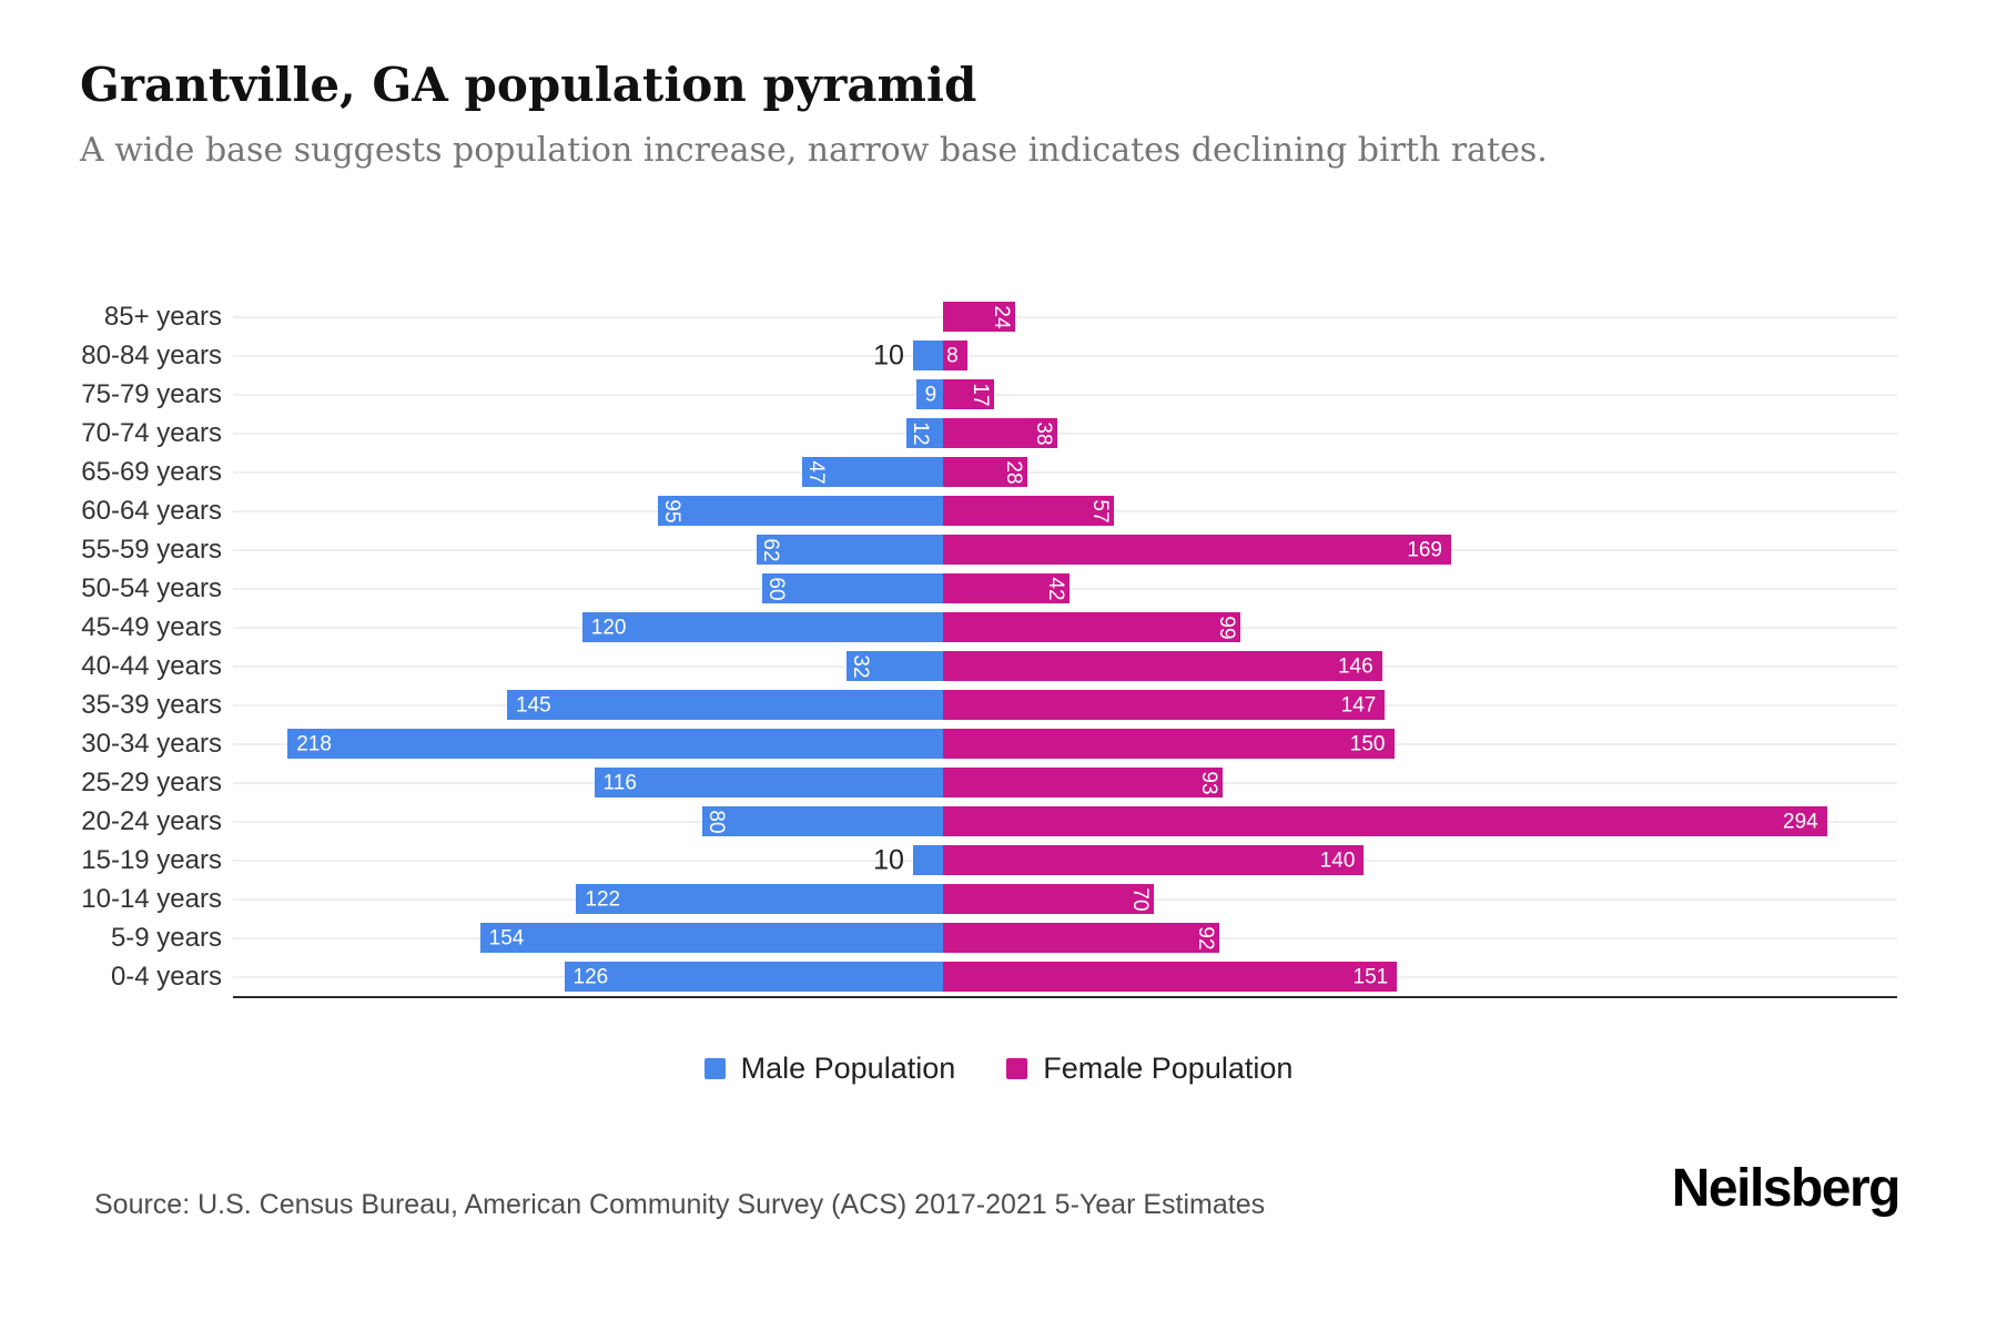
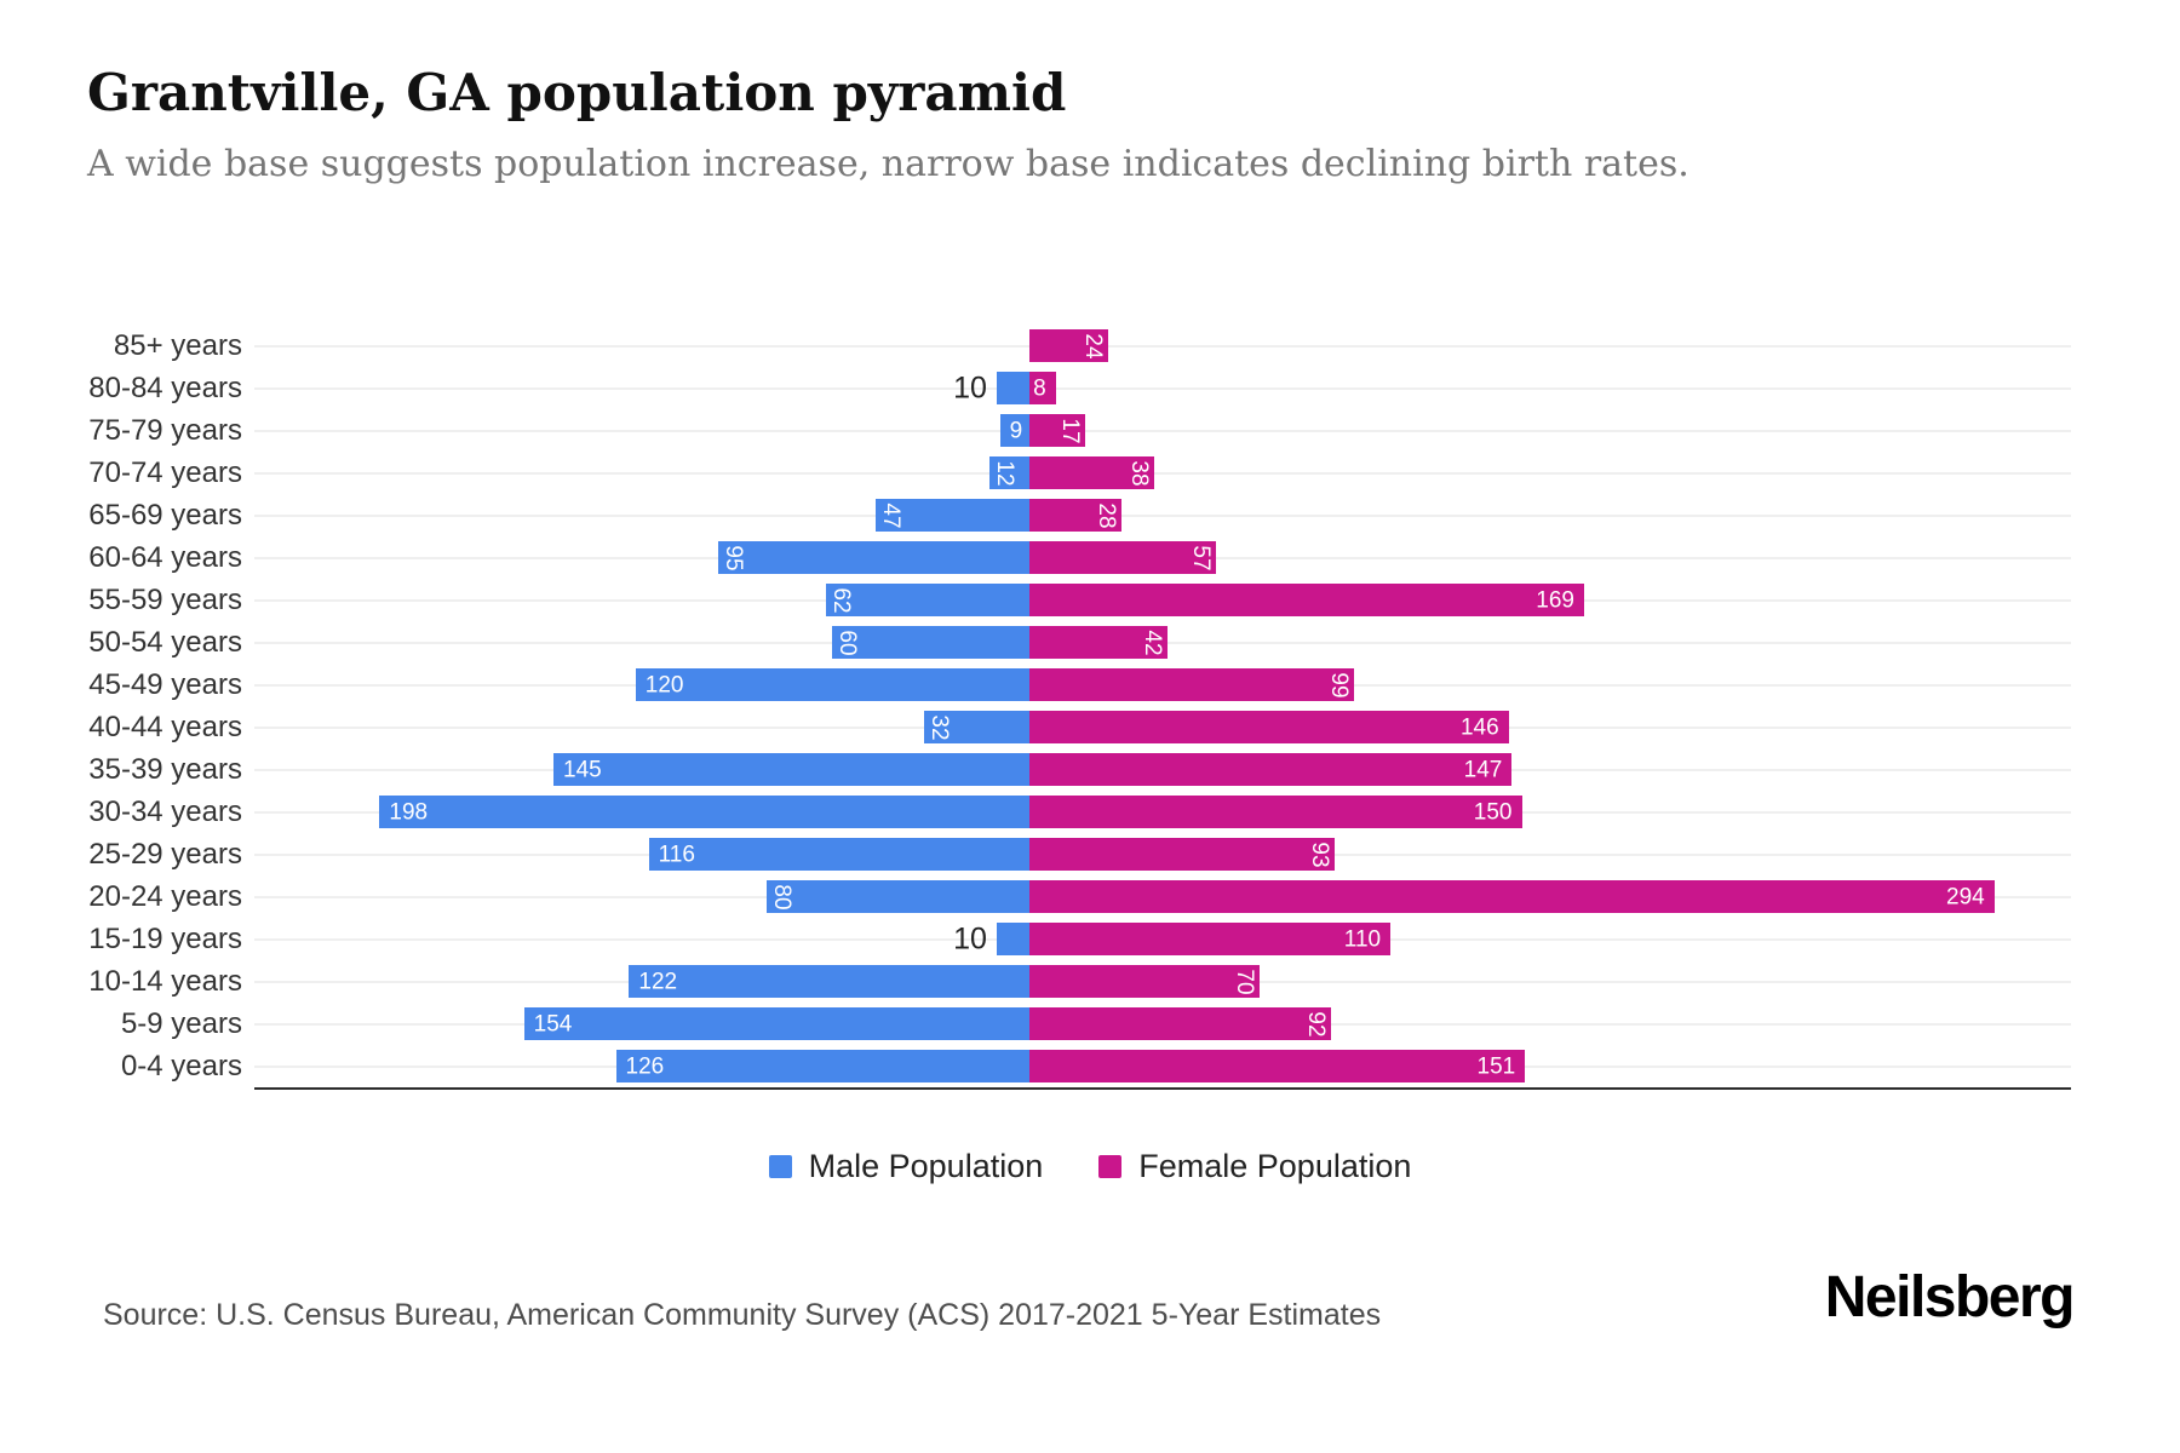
Male Population/30-34 years: 218 -> 198
Female Population/15-19 years: 140 -> 110
